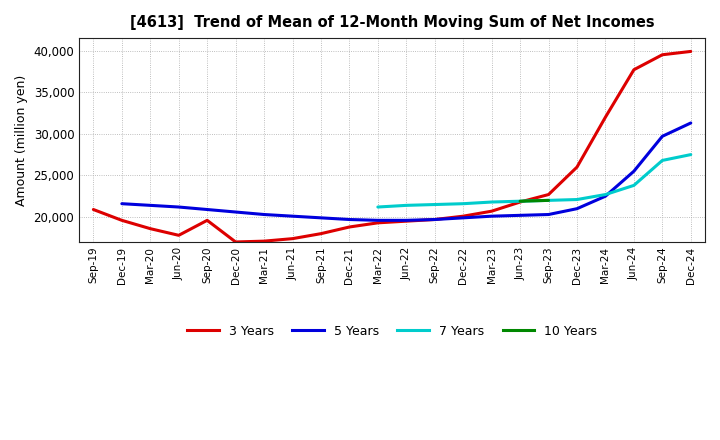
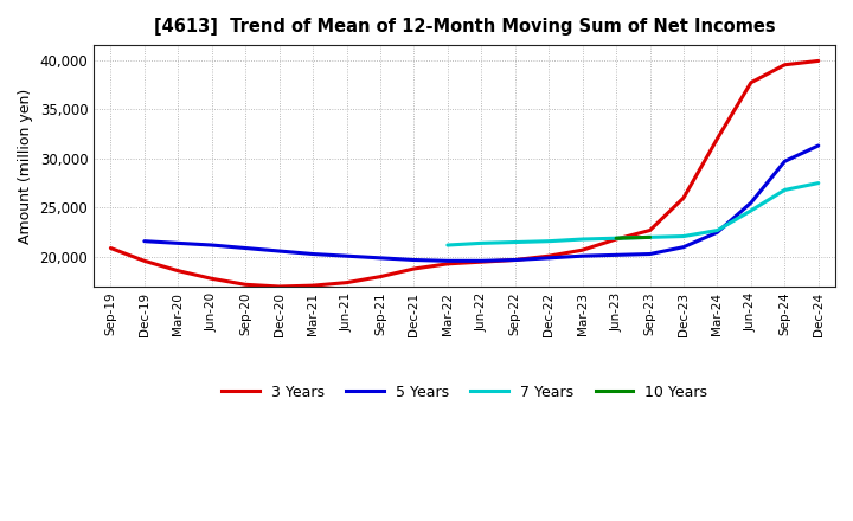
3 Years/Sep-20: 19,600 -> 17,200
7 Years/Jun-24: 23,800 -> 24,700
